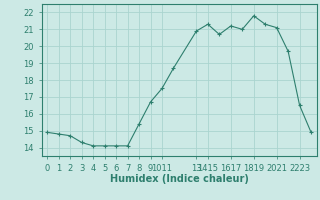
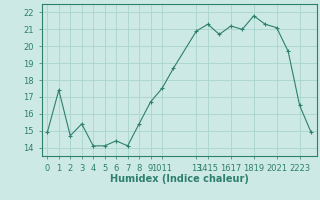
1: 14.8 -> 17.4
3: 14.3 -> 15.4
6: 14.1 -> 14.4
